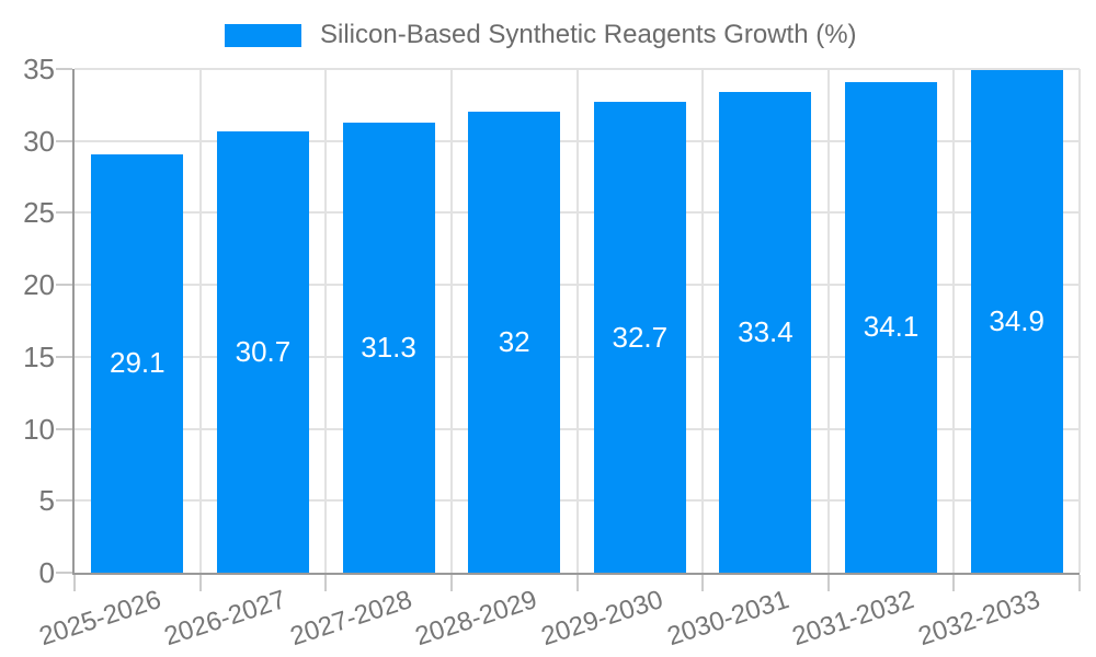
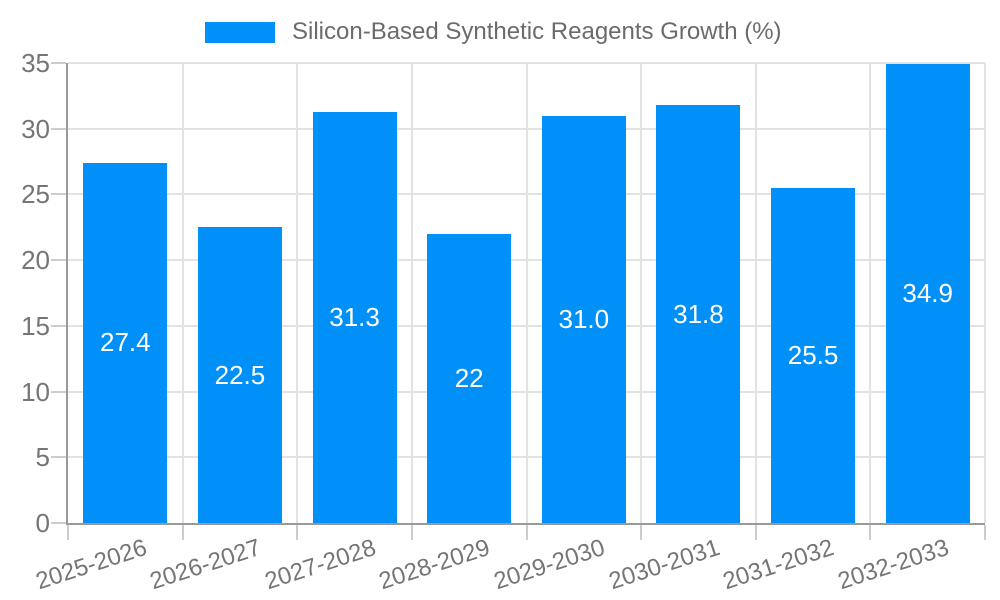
2025-2026: 29.1 -> 27.4
2026-2027: 30.7 -> 22.5
2028-2029: 32 -> 22
2029-2030: 32.7 -> 31.0
2030-2031: 33.4 -> 31.8
2031-2032: 34.1 -> 25.5
